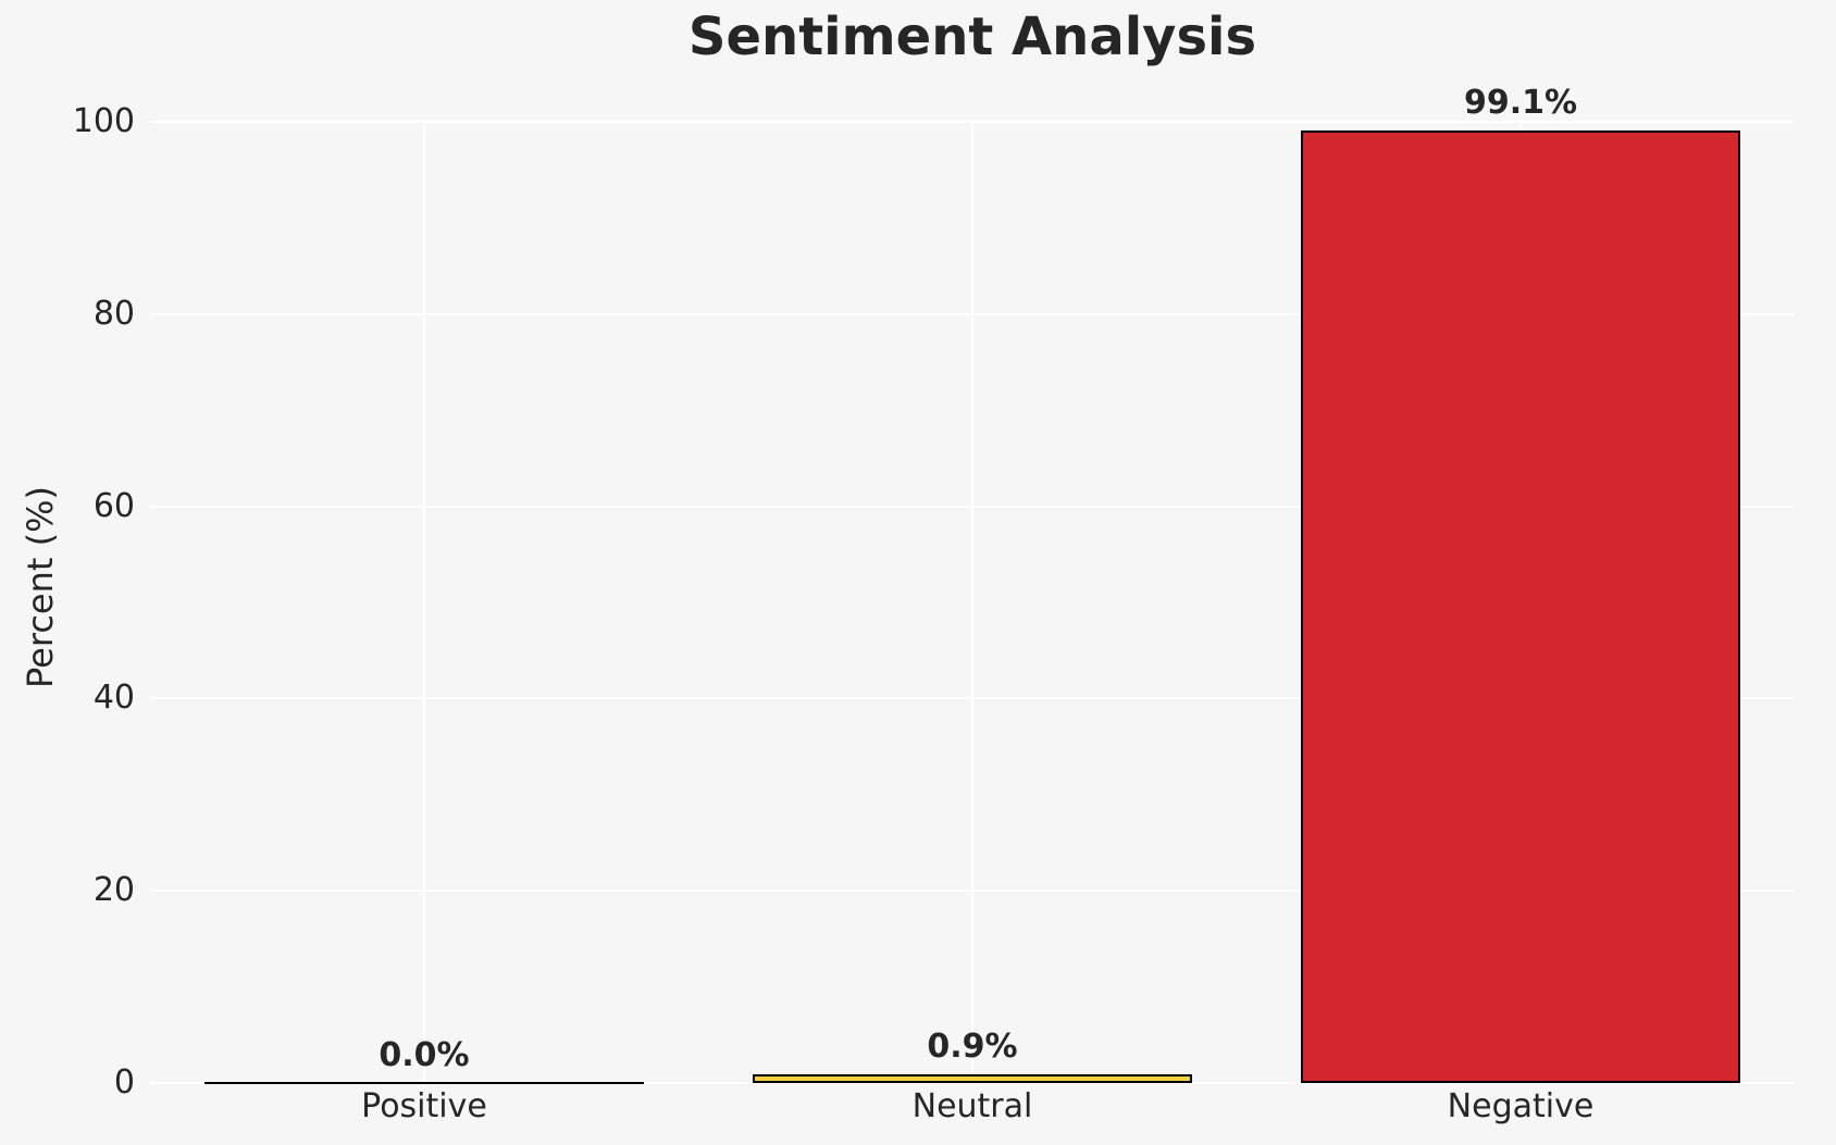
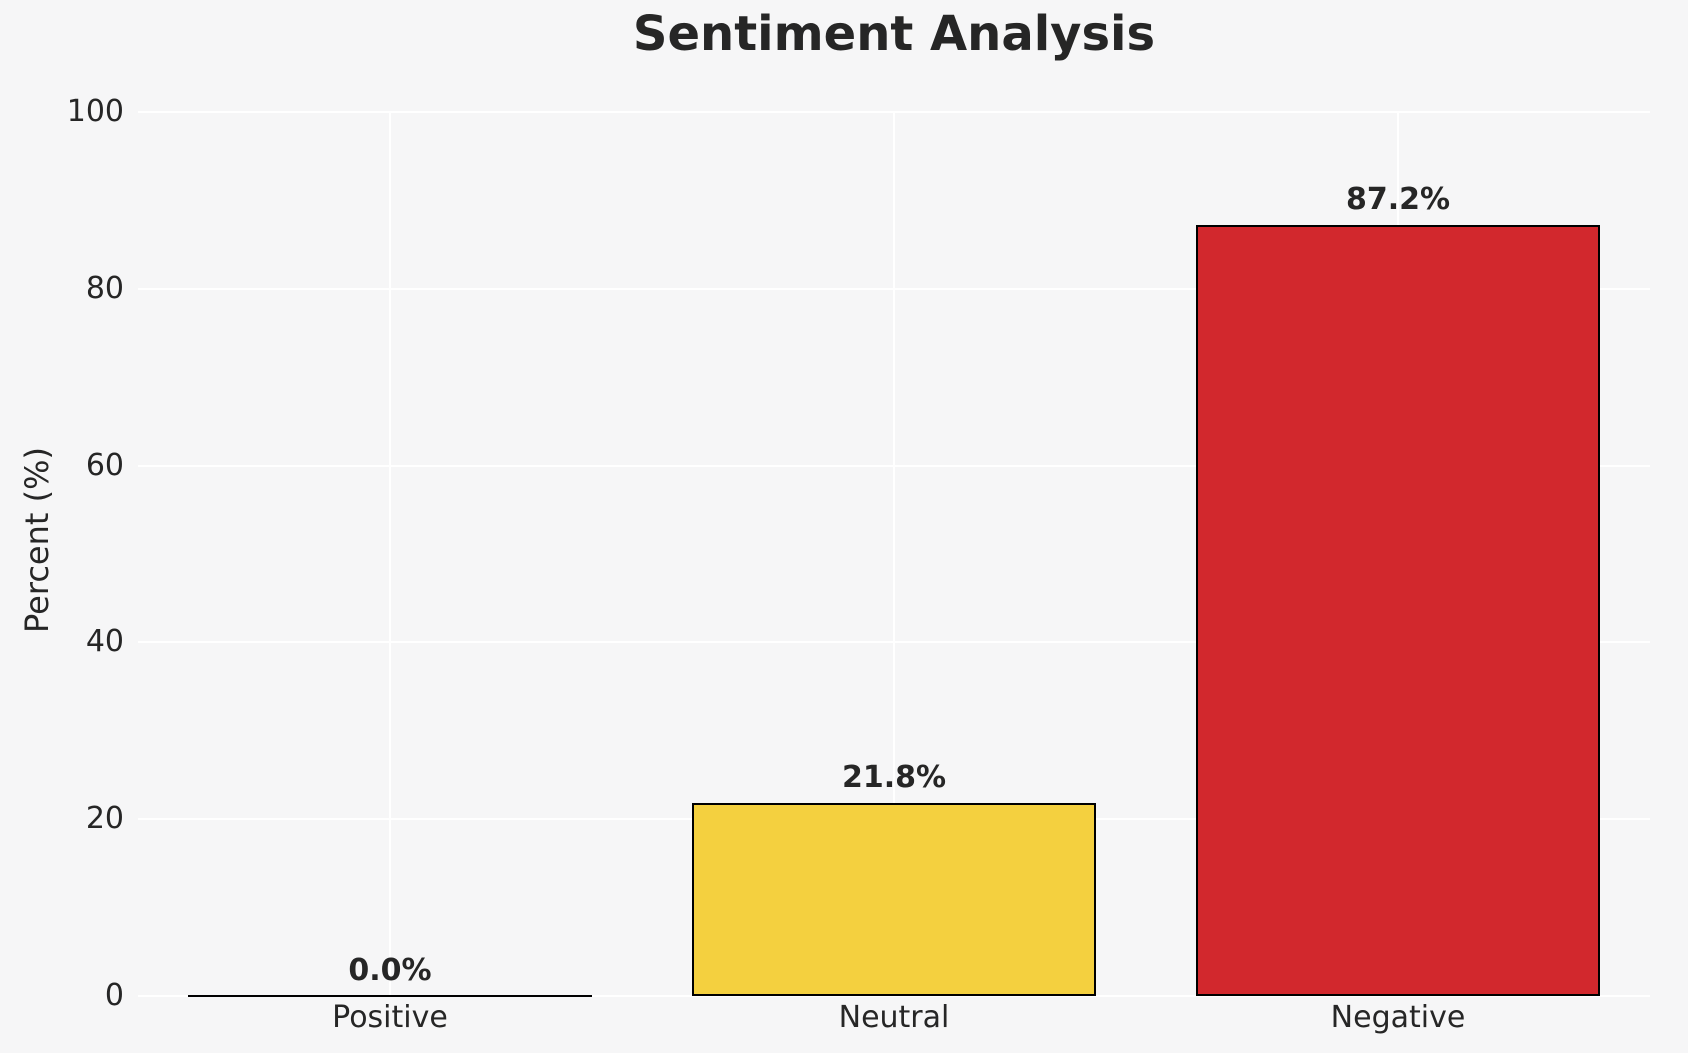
Neutral: 0.9% -> 21.8%
Negative: 99.1% -> 87.2%
